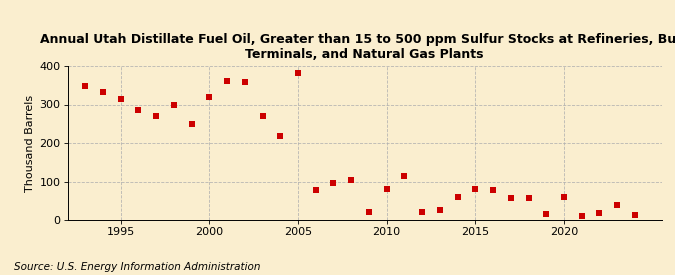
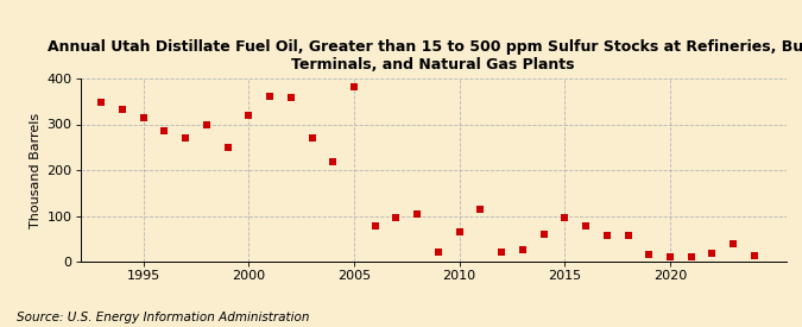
2010: 80 -> 65
2015: 80 -> 96
2020: 60 -> 10
